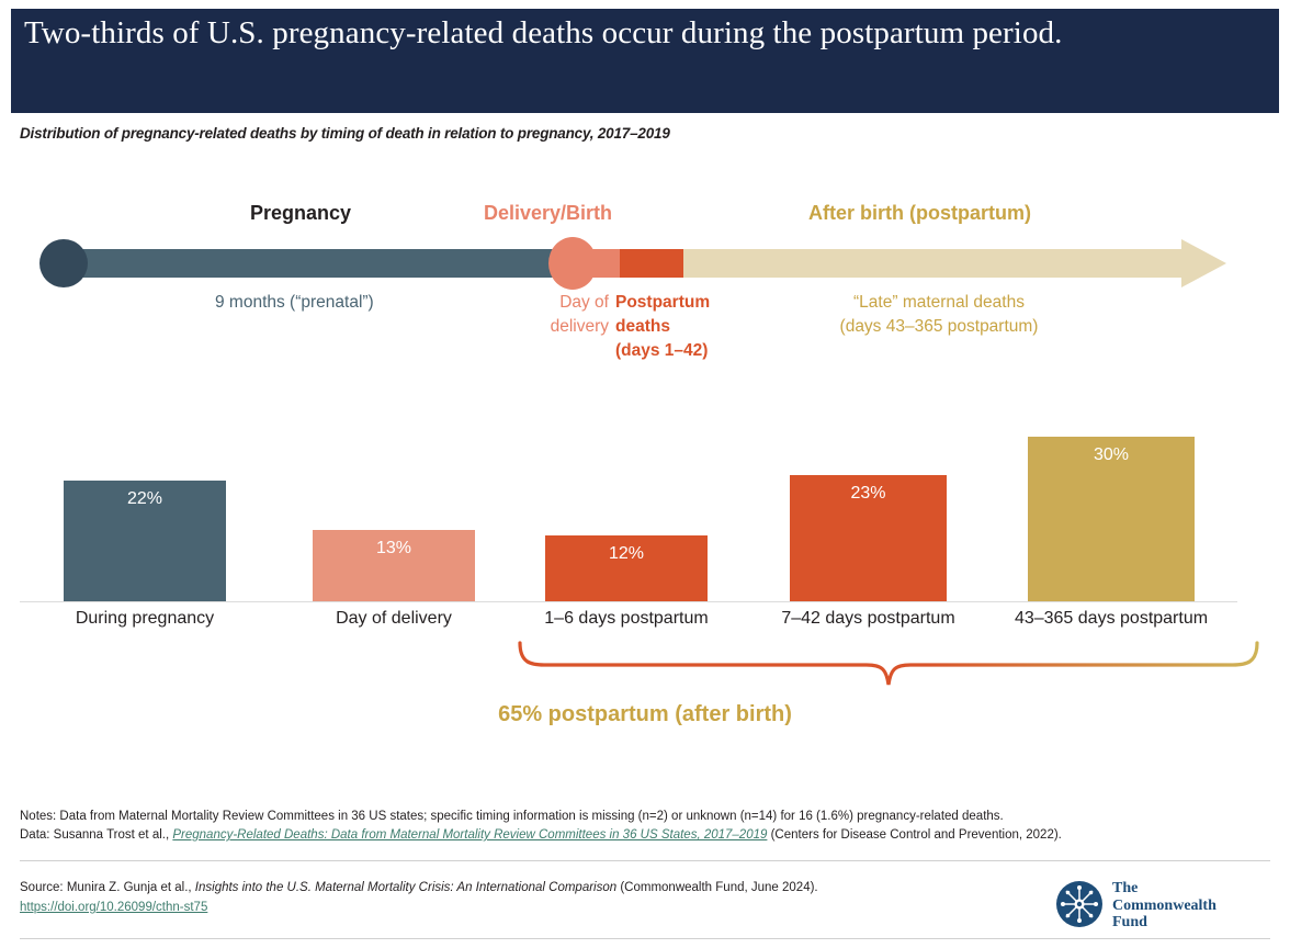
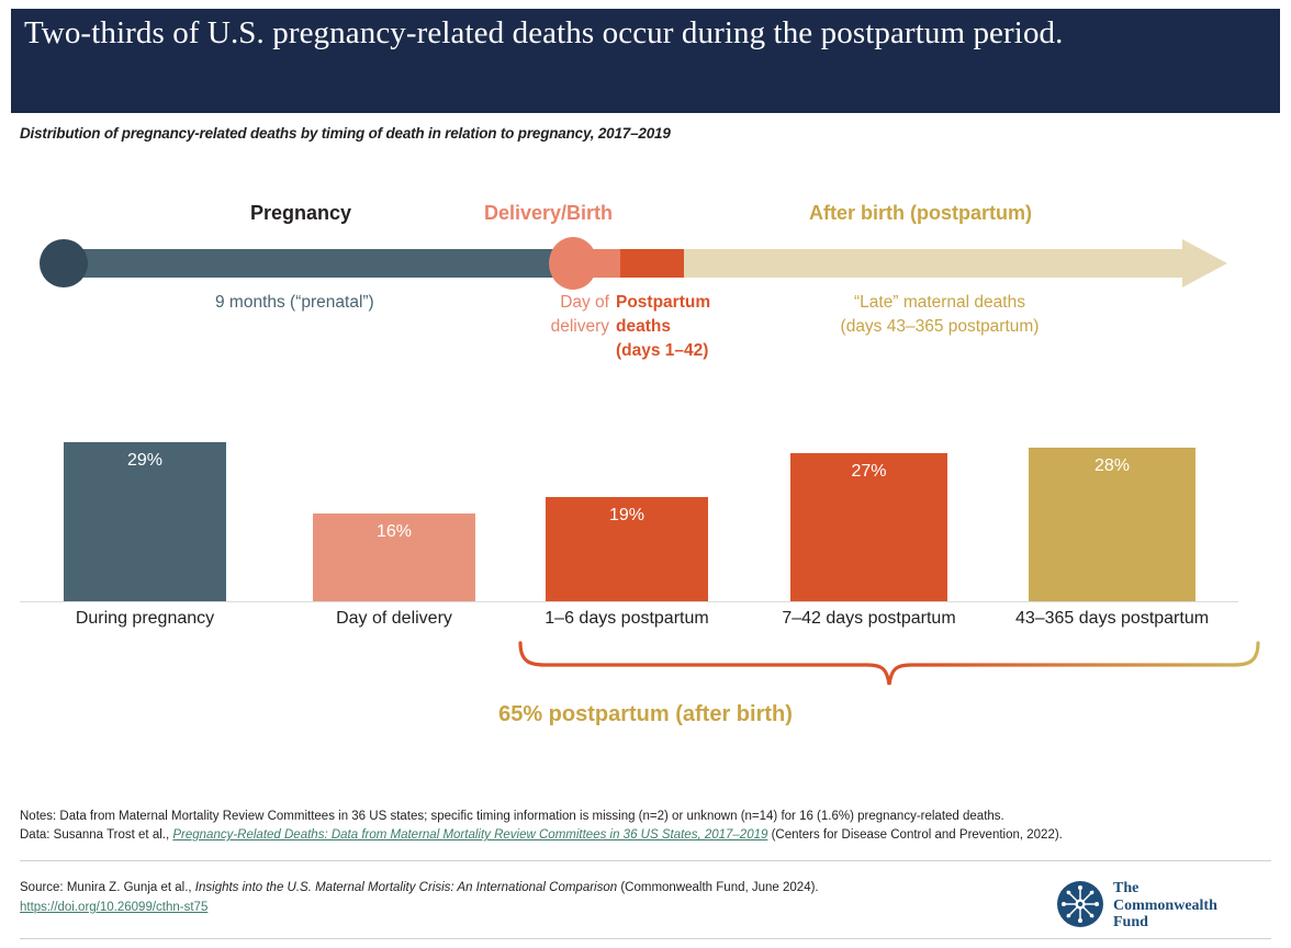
During pregnancy: 22% -> 29%
Day of delivery: 13% -> 16%
1–6 days postpartum: 12% -> 19%
7–42 days postpartum: 23% -> 27%
43–365 days postpartum: 30% -> 28%
